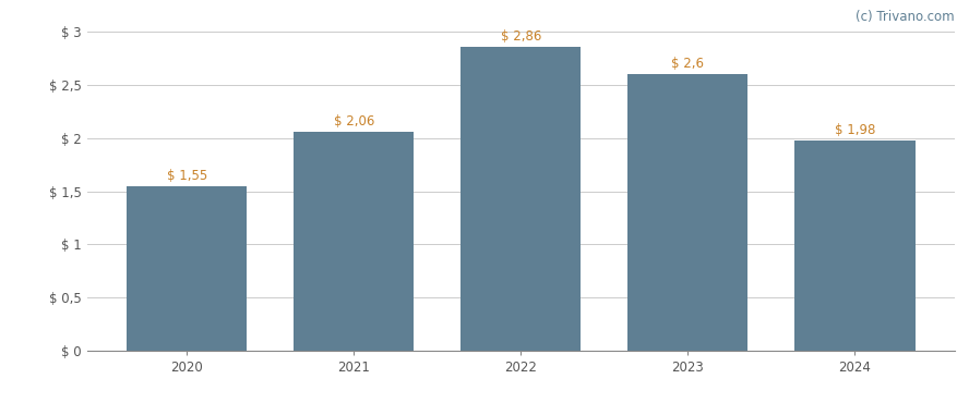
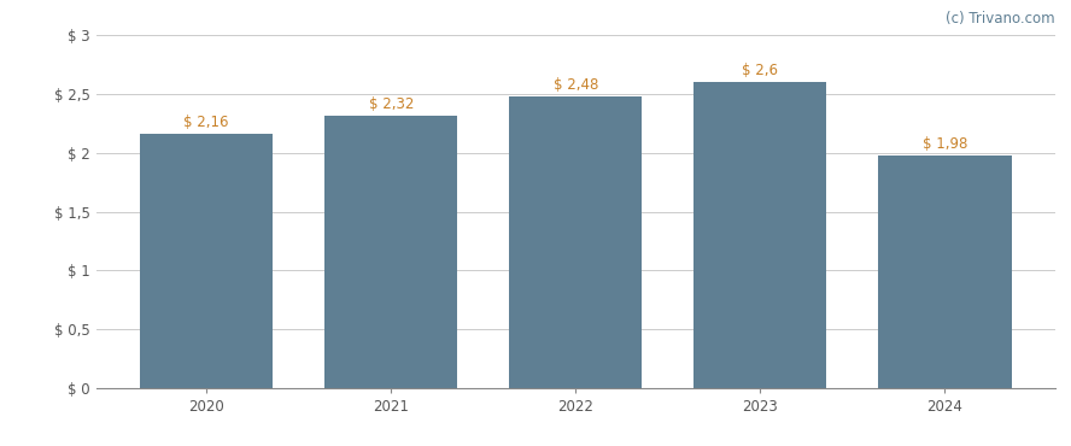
2020: 1,55 -> 2,16
2021: 2,06 -> 2,32
2022: 2,86 -> 2,48
